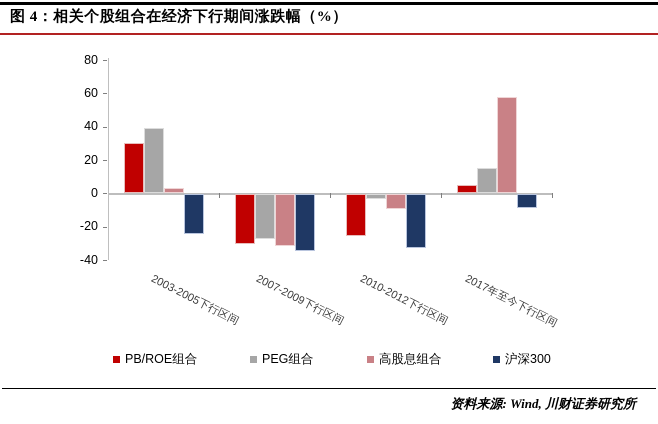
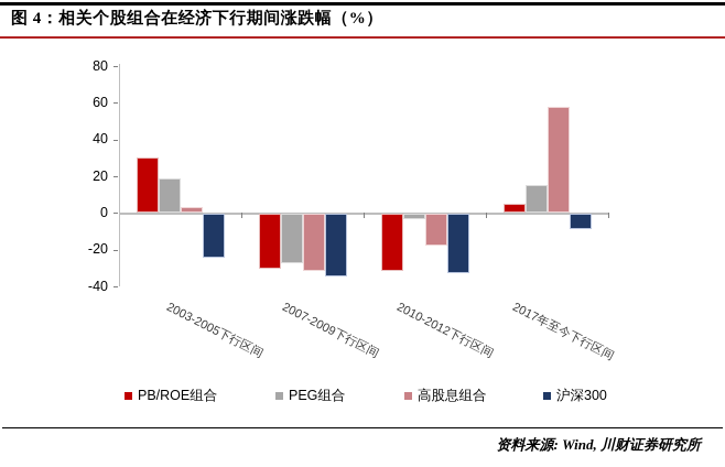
PEG组合/2003-2005下行区间: 39 -> 19
PB/ROE组合/2010-2012下行区间: -25 -> -31
高股息组合/2010-2012下行区间: -9 -> -17
